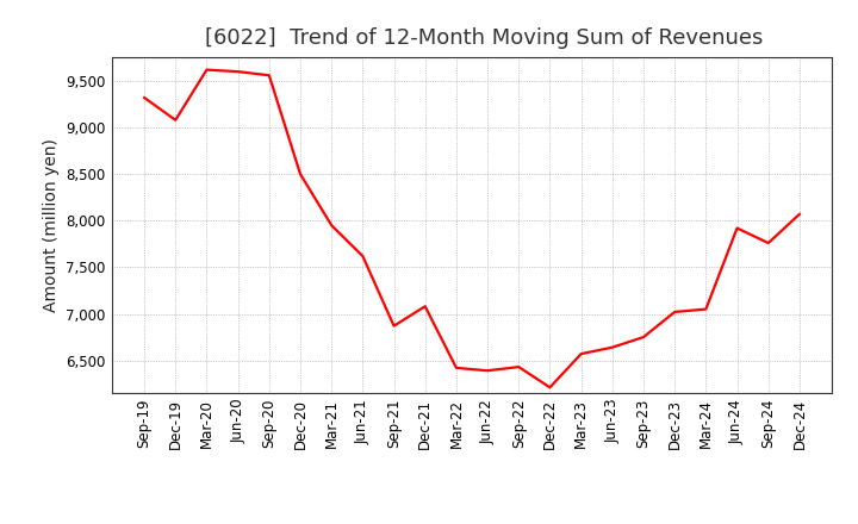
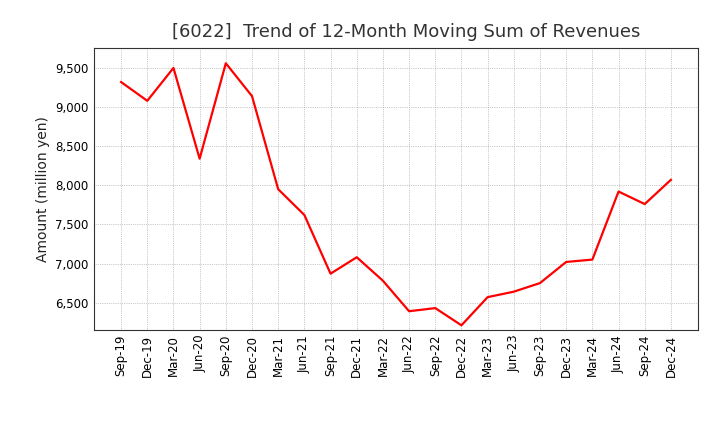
Mar-20: 9,620 -> 9,500
Jun-20: 9,600 -> 8,340
Dec-20: 8,500 -> 9,140
Mar-22: 6,420 -> 6,780
